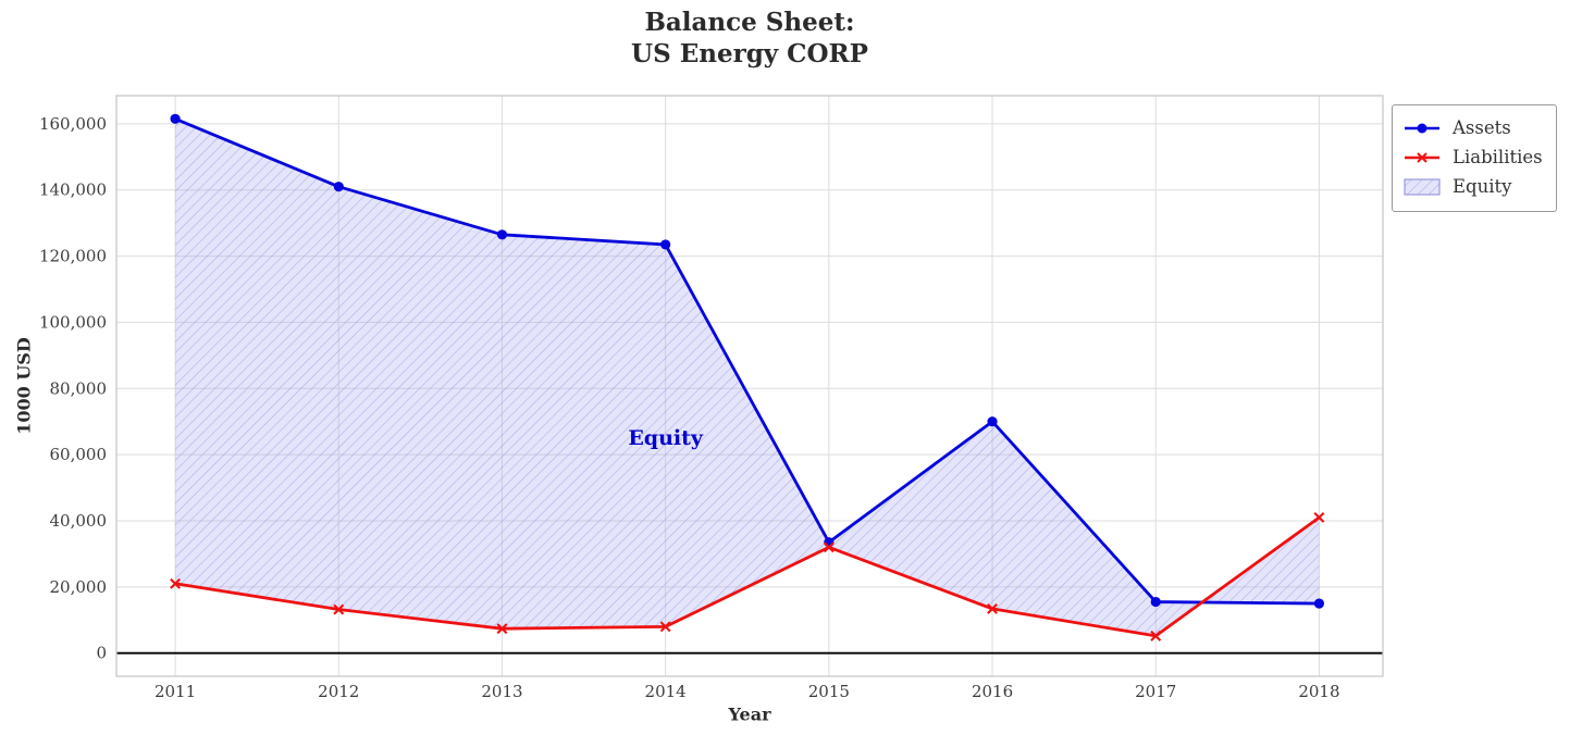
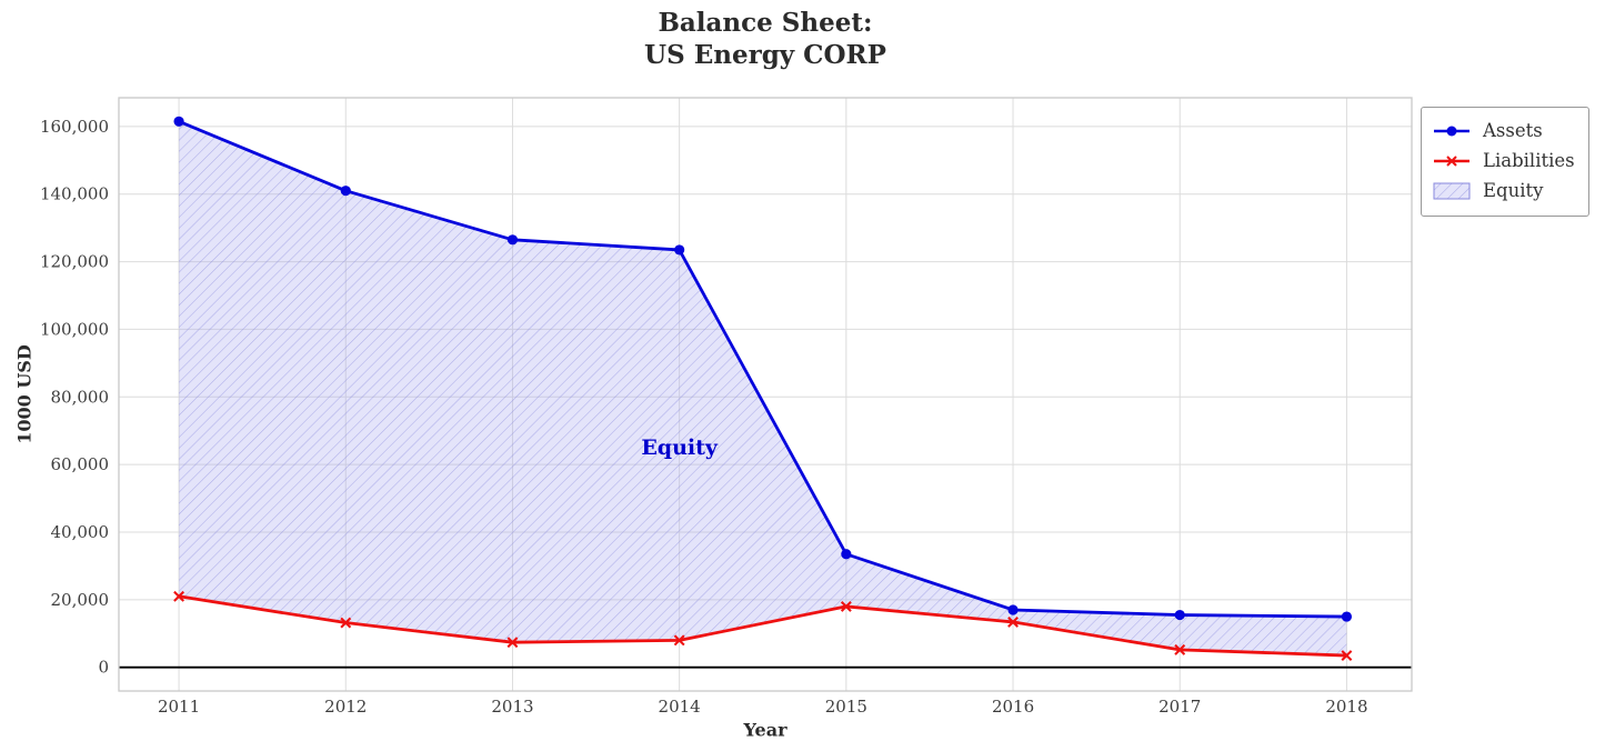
Liabilities/2015: 32000 -> 18000
Assets/2016: 70000 -> 17000
Liabilities/2018: 41000 -> 4000
